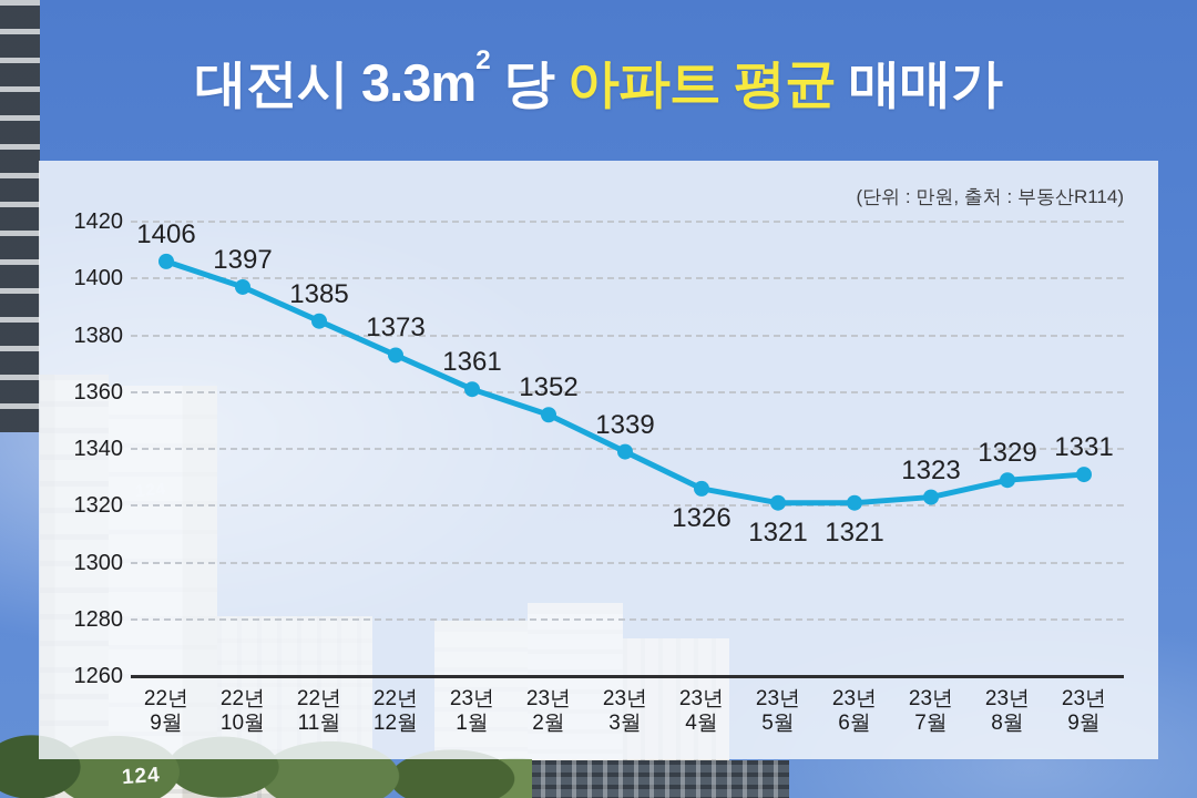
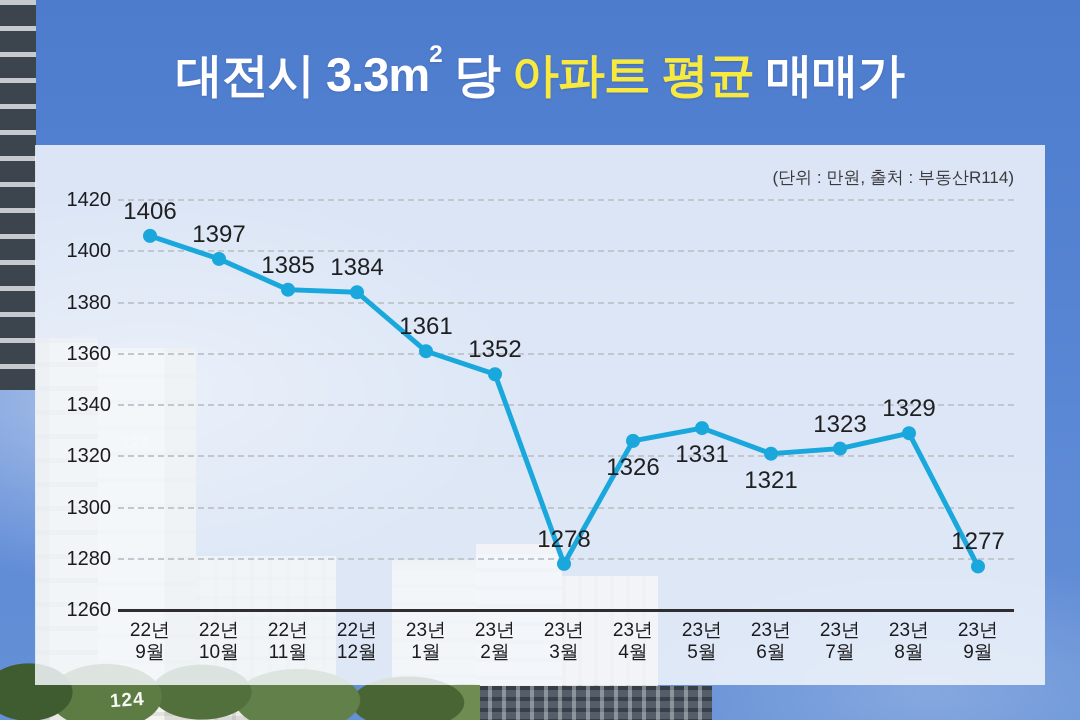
22년 12월: 1373 -> 1384
23년 3월: 1339 -> 1278
23년 5월: 1321 -> 1331
23년 9월: 1331 -> 1277
